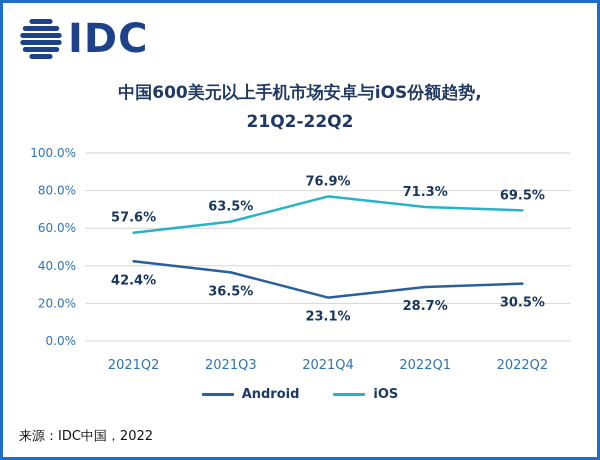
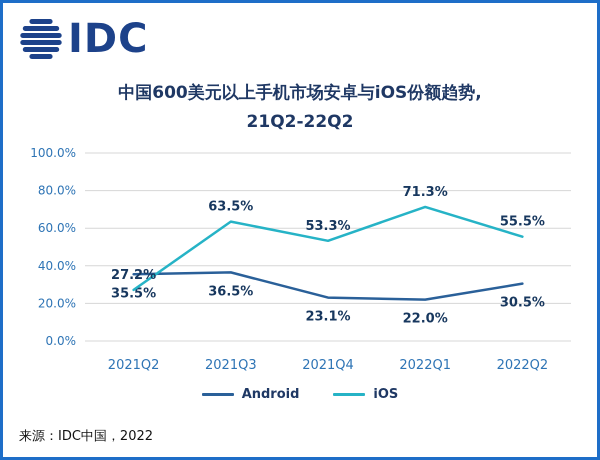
Android/2021Q2: 42.4% -> 35.5%
iOS/2021Q2: 57.6% -> 27.2%
iOS/2021Q4: 76.9% -> 53.3%
Android/2022Q1: 28.7% -> 22.0%
iOS/2022Q2: 69.5% -> 55.5%
